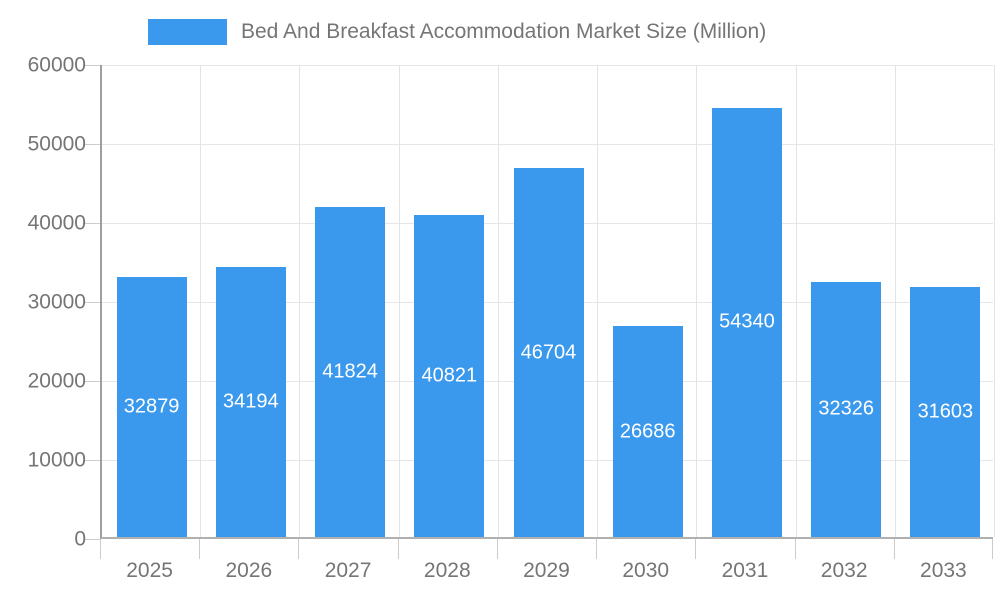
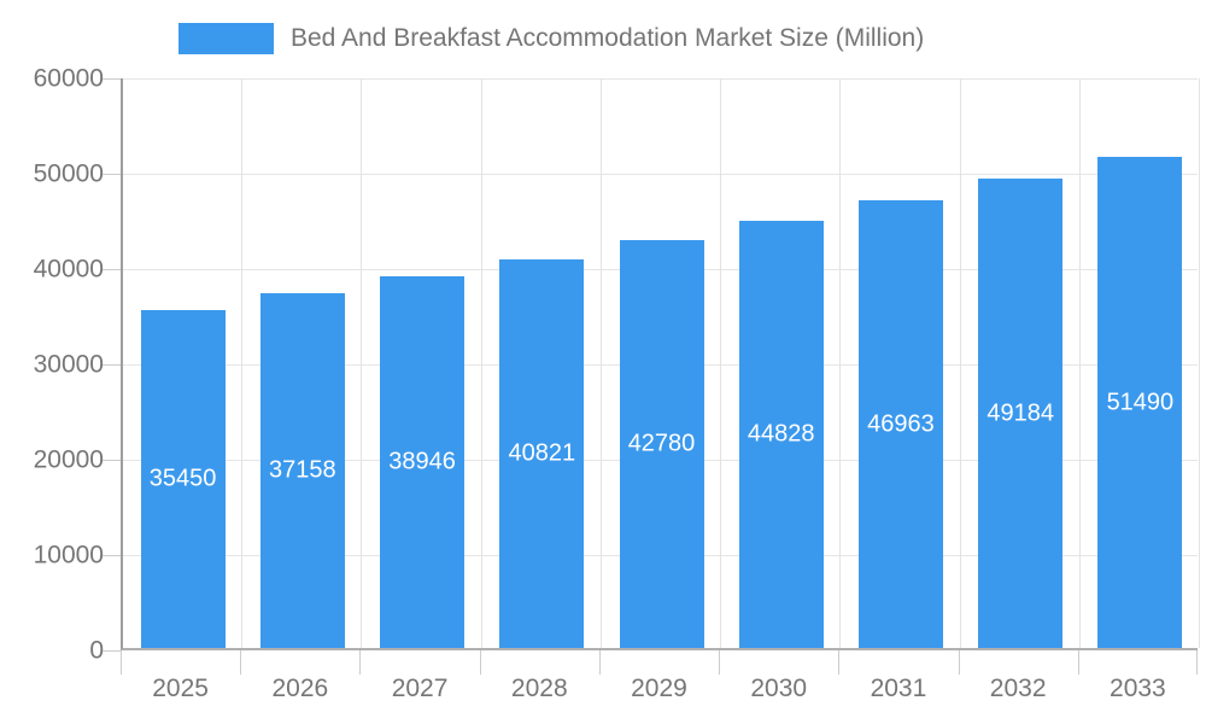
2025: 32879 -> 35450
2026: 34194 -> 37158
2027: 41824 -> 38946
2029: 46704 -> 42780
2030: 26686 -> 44828
2031: 54340 -> 46963
2032: 32326 -> 49184
2033: 31603 -> 51490
